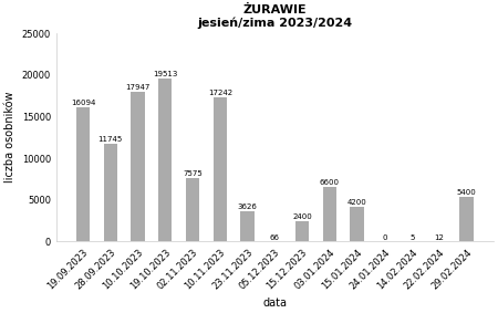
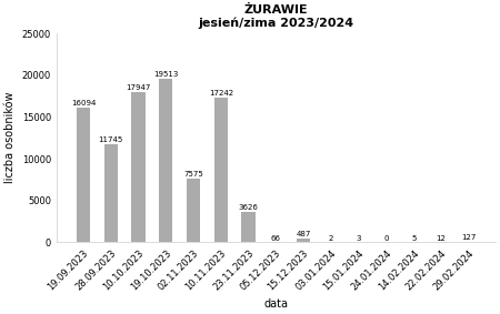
15.12.2023: 2400 -> 500
03.01.2024: 6600 -> 0
15.01.2024: 4200 -> 0
29.02.2024: 5400 -> 100
